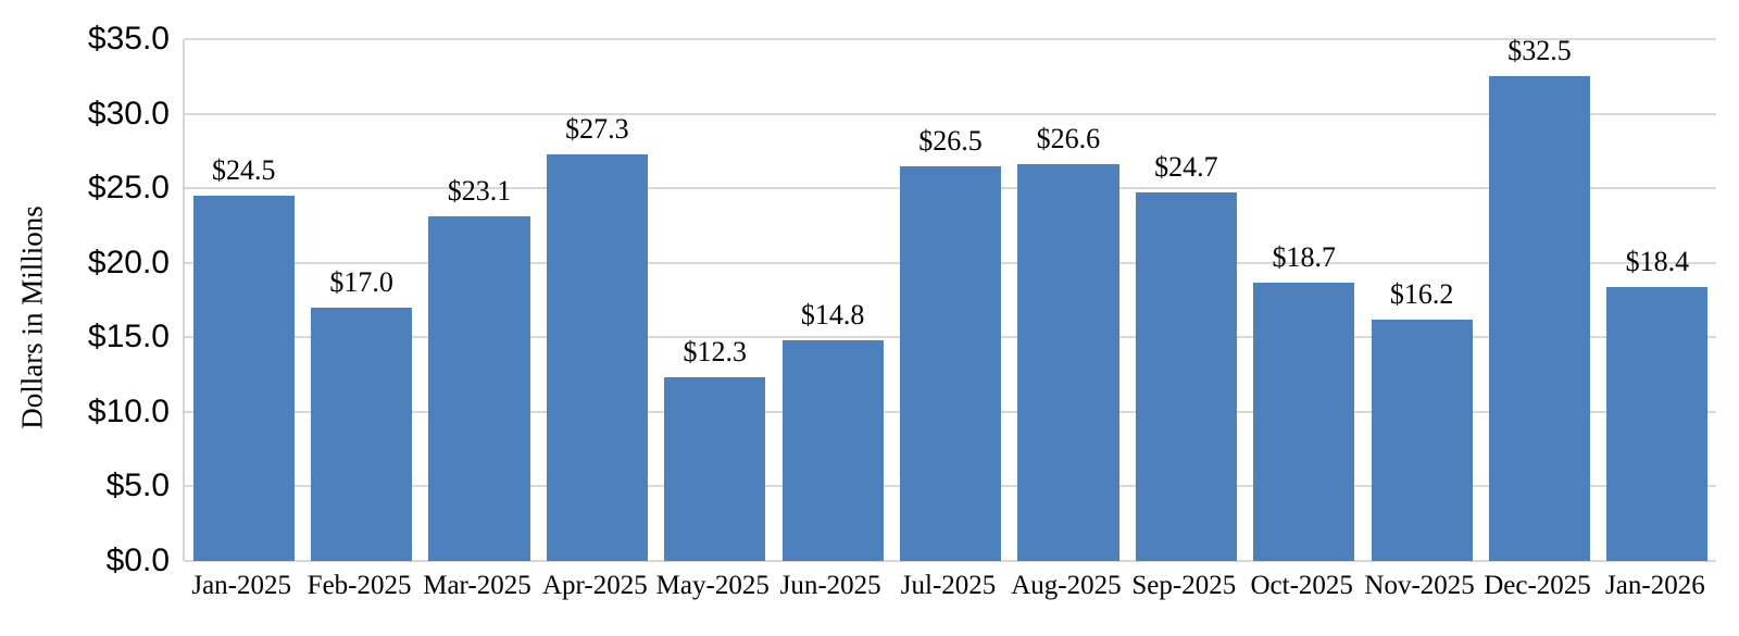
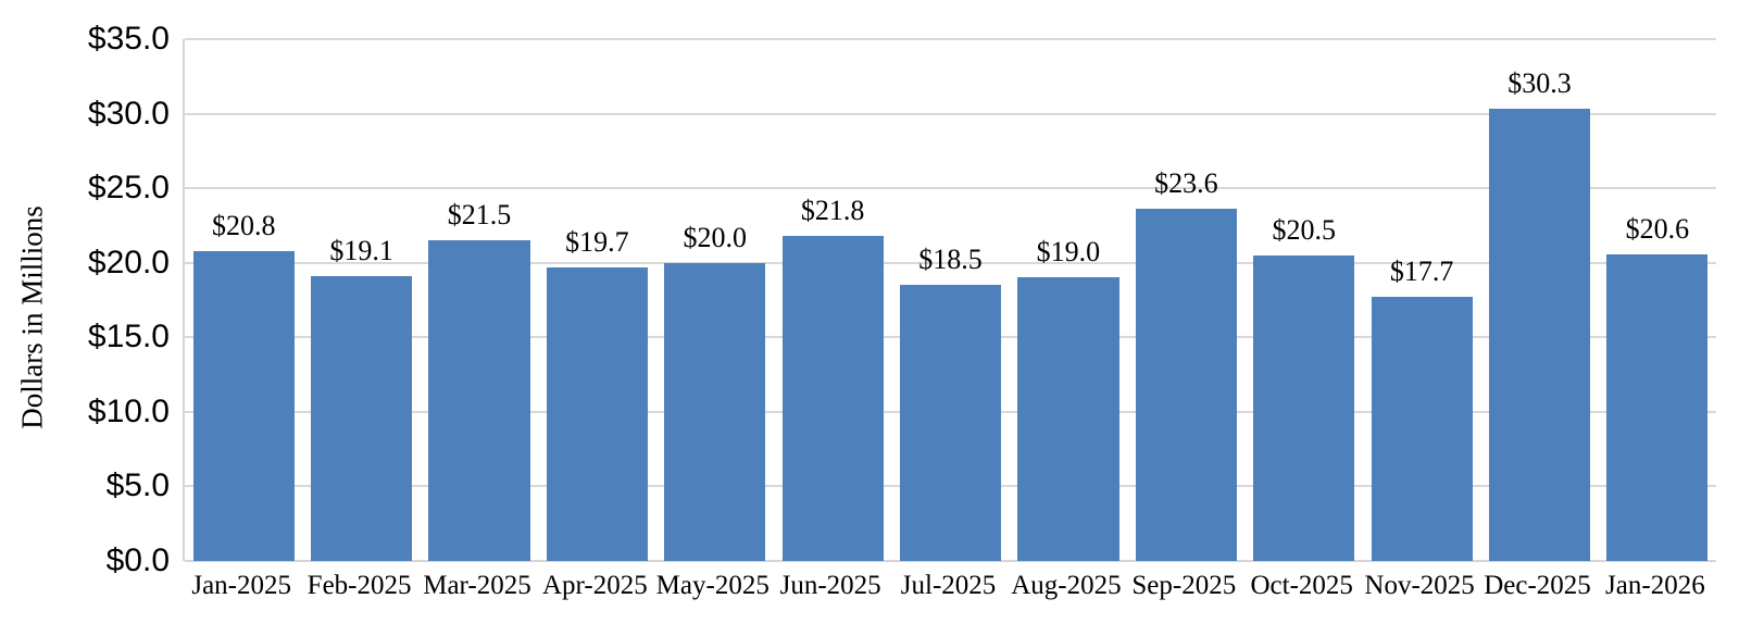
Jan-2025: $24.5 -> $20.8
Feb-2025: $17.0 -> $19.1
Mar-2025: $23.1 -> $21.5
Apr-2025: $27.3 -> $19.7
May-2025: $12.3 -> $20.0
Jun-2025: $14.8 -> $21.8
Jul-2025: $26.5 -> $18.5
Aug-2025: $26.6 -> $19.0
Sep-2025: $24.7 -> $23.6
Oct-2025: $18.7 -> $20.5
Nov-2025: $16.2 -> $17.7
Dec-2025: $32.5 -> $30.3
Jan-2026: $18.4 -> $20.6
